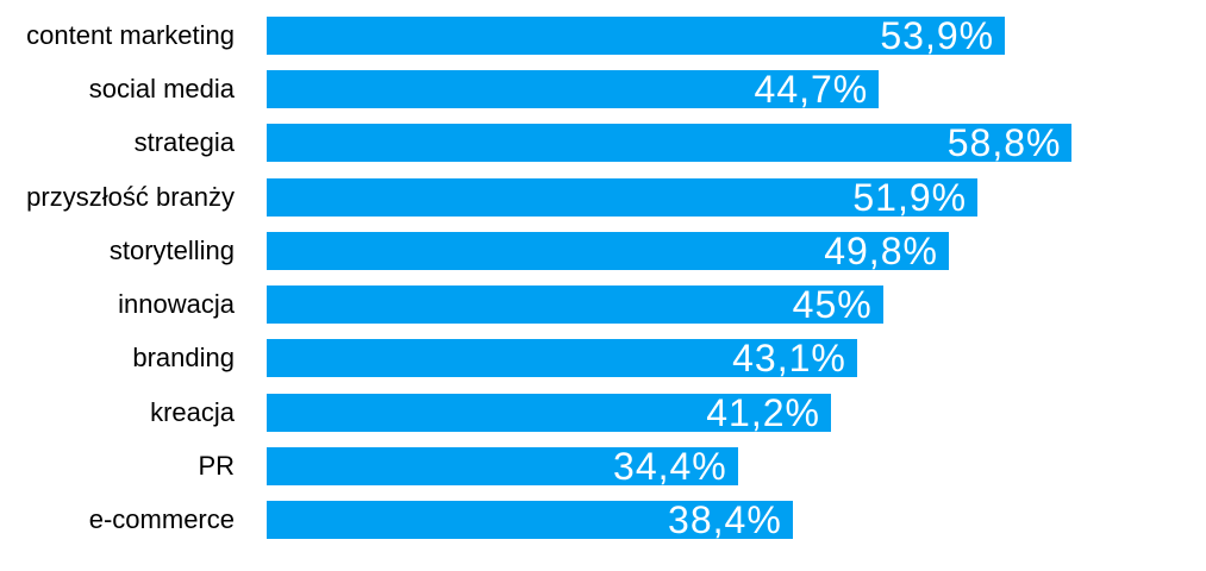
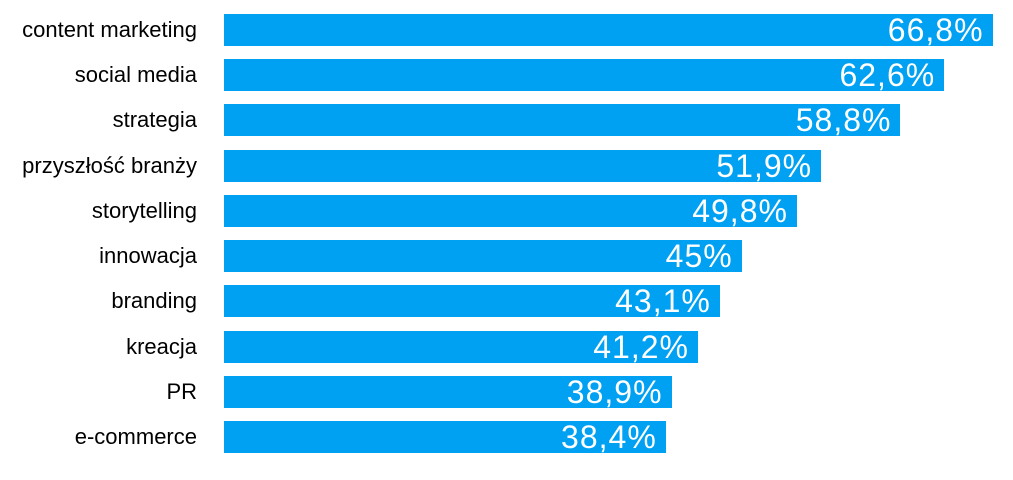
content marketing: 53,9% -> 66,8%
social media: 44,7% -> 62,6%
PR: 34,4% -> 38,9%
